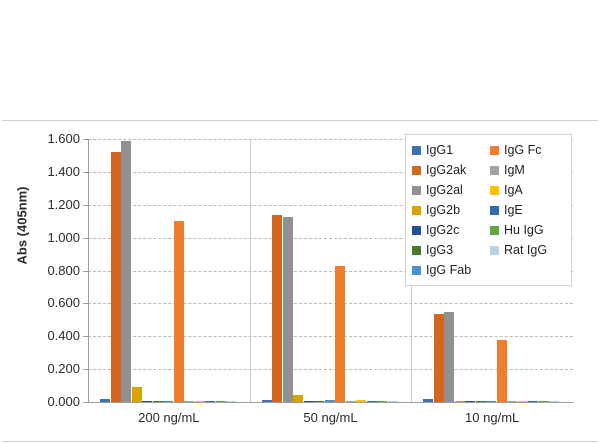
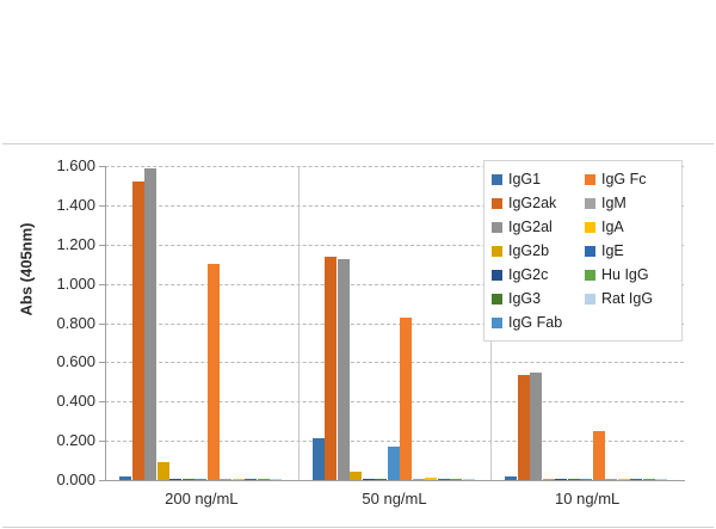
IgG1/50 ng/mL: 0.01 -> 0.21
IgG Fab/50 ng/mL: 0.01 -> 0.17
IgG Fc/10 ng/mL: 0.38 -> 0.25
